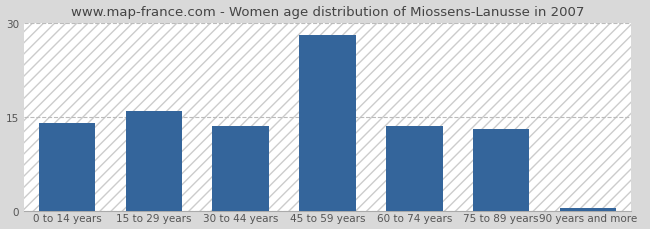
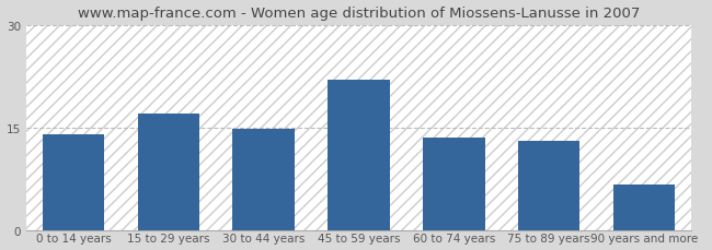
15 to 29 years: 16.0 -> 17.0
30 to 44 years: 13.5 -> 14.8
45 to 59 years: 28.0 -> 22.0
90 years and more: 0.5 -> 6.6
